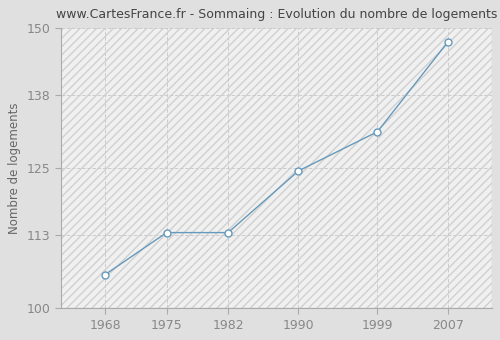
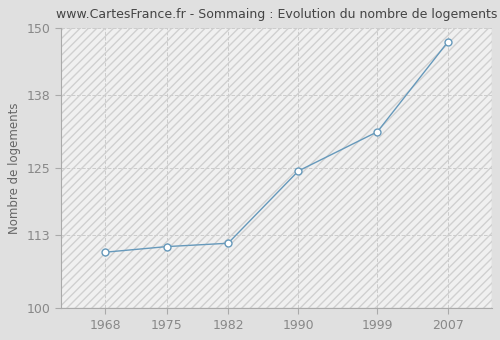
1968: 106.0 -> 110.0
1975: 113.5 -> 111.0
1982: 113.5 -> 111.6
